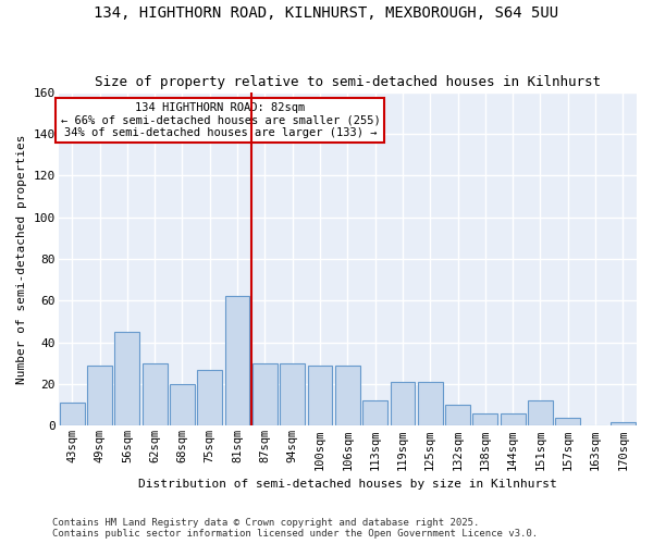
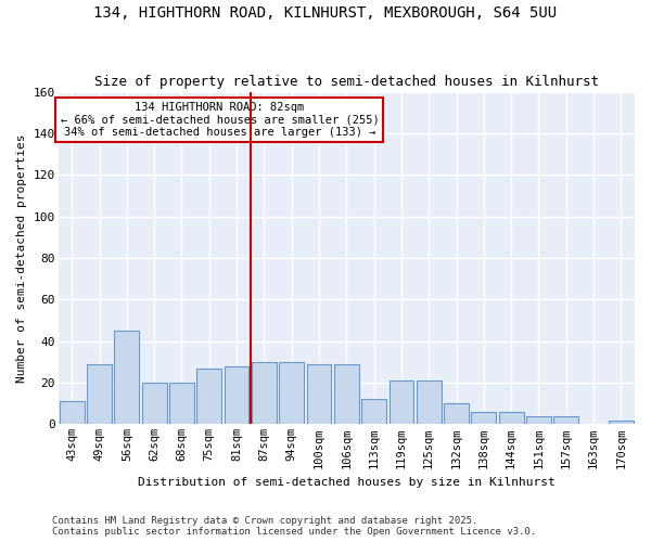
62sqm: 30 -> 20
81sqm: 62 -> 28
151sqm: 12 -> 4
